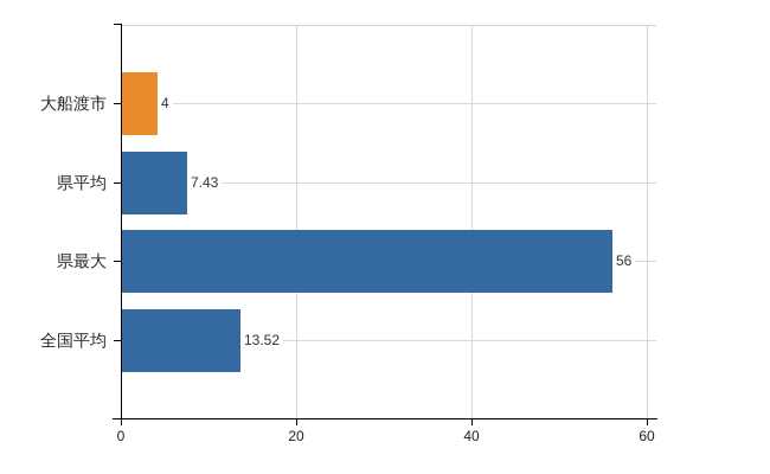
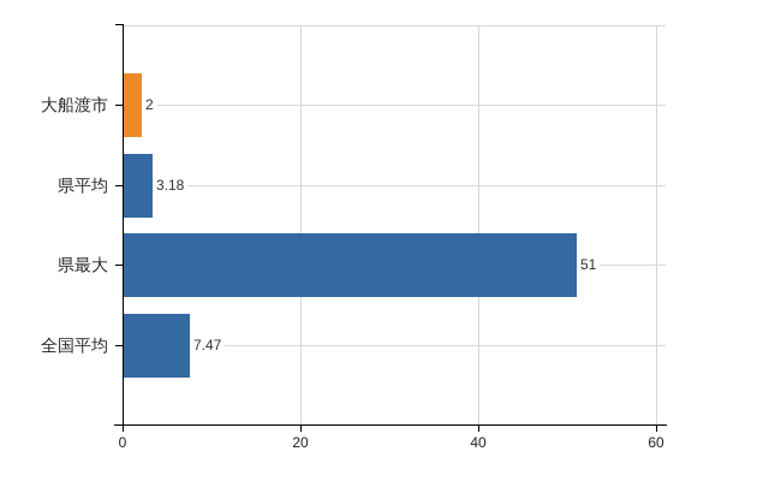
大船渡市: 4 -> 2
県平均: 7.43 -> 3.18
県最大: 56 -> 51
全国平均: 13.52 -> 7.47
